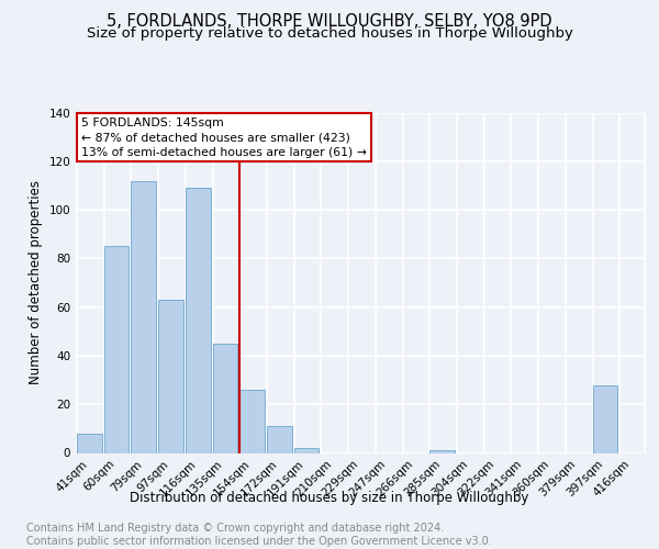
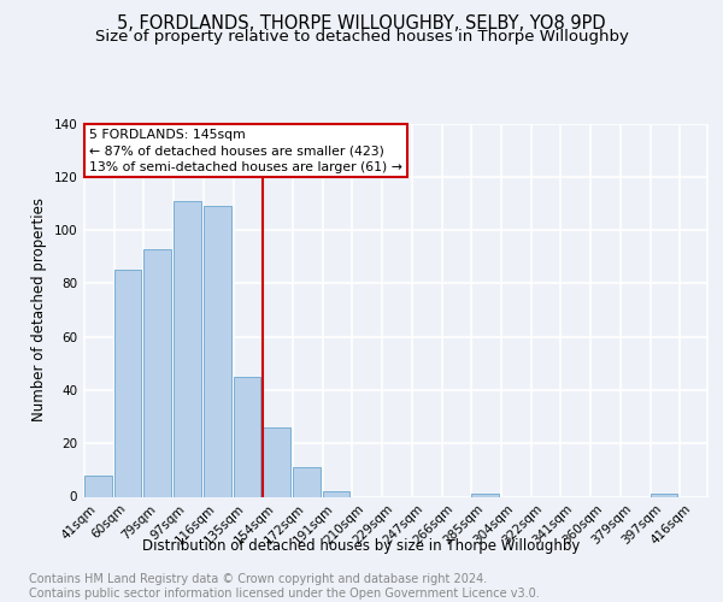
79sqm: 112 -> 93
97sqm: 63 -> 111
397sqm: 28 -> 1
